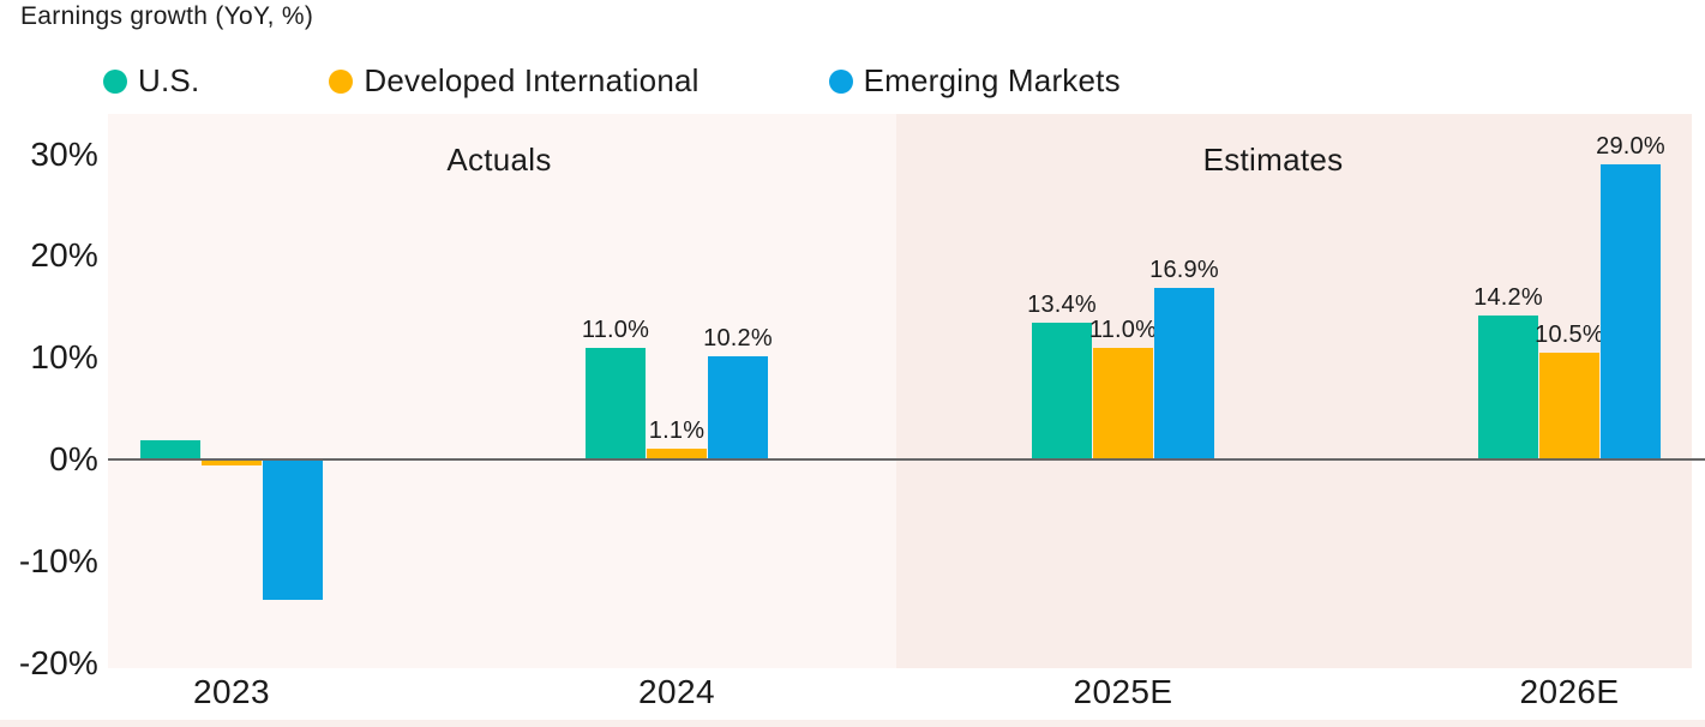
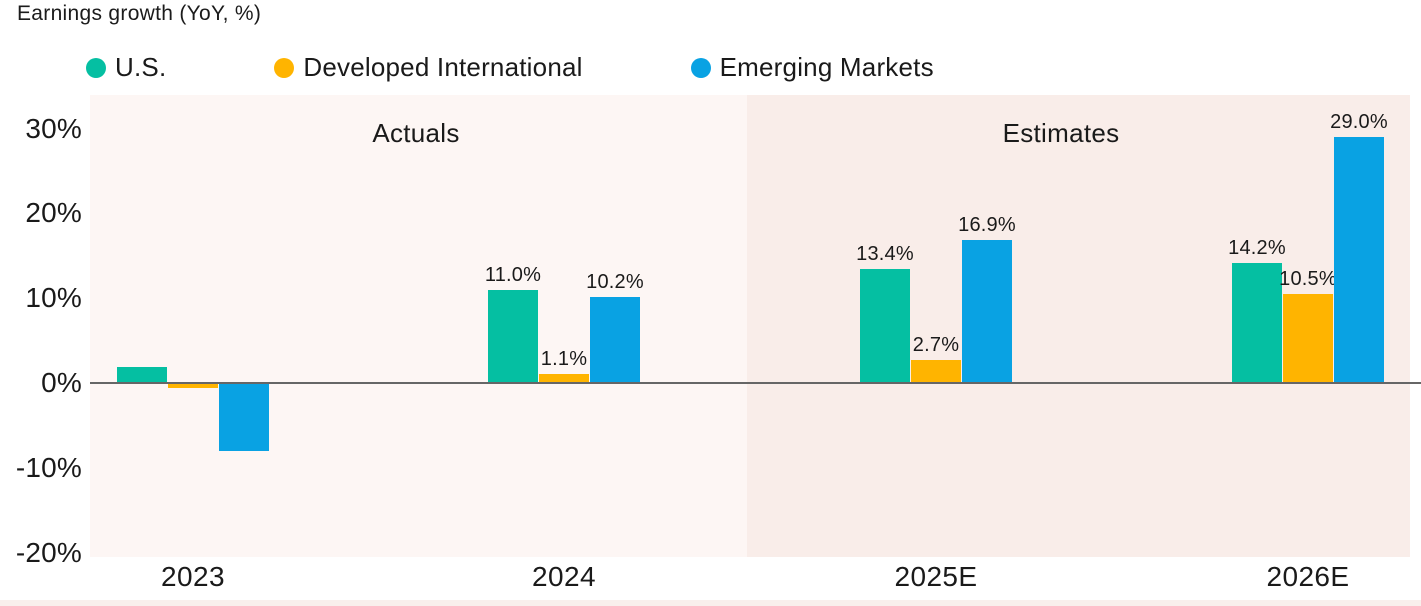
Emerging Markets/2023: -14% -> -8%
Developed International/2025E: 11.0% -> 2.7%
